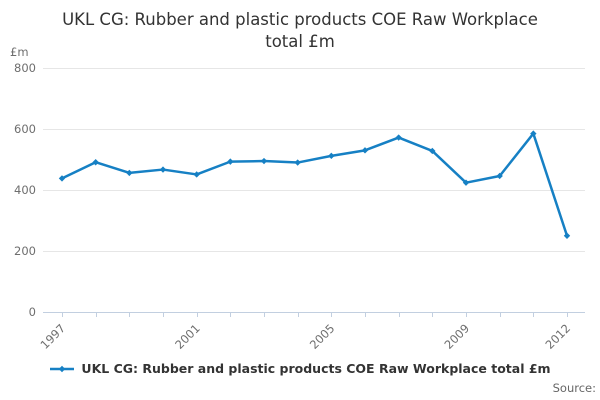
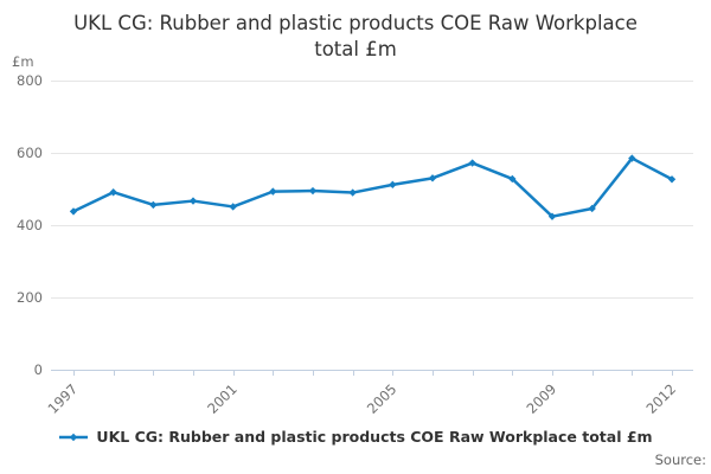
2012: 250 -> 530
